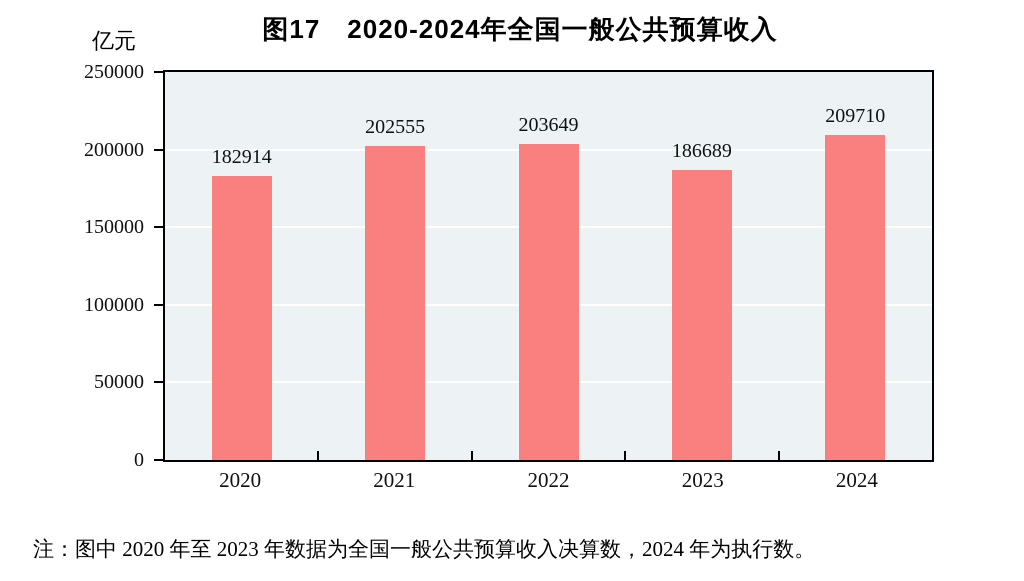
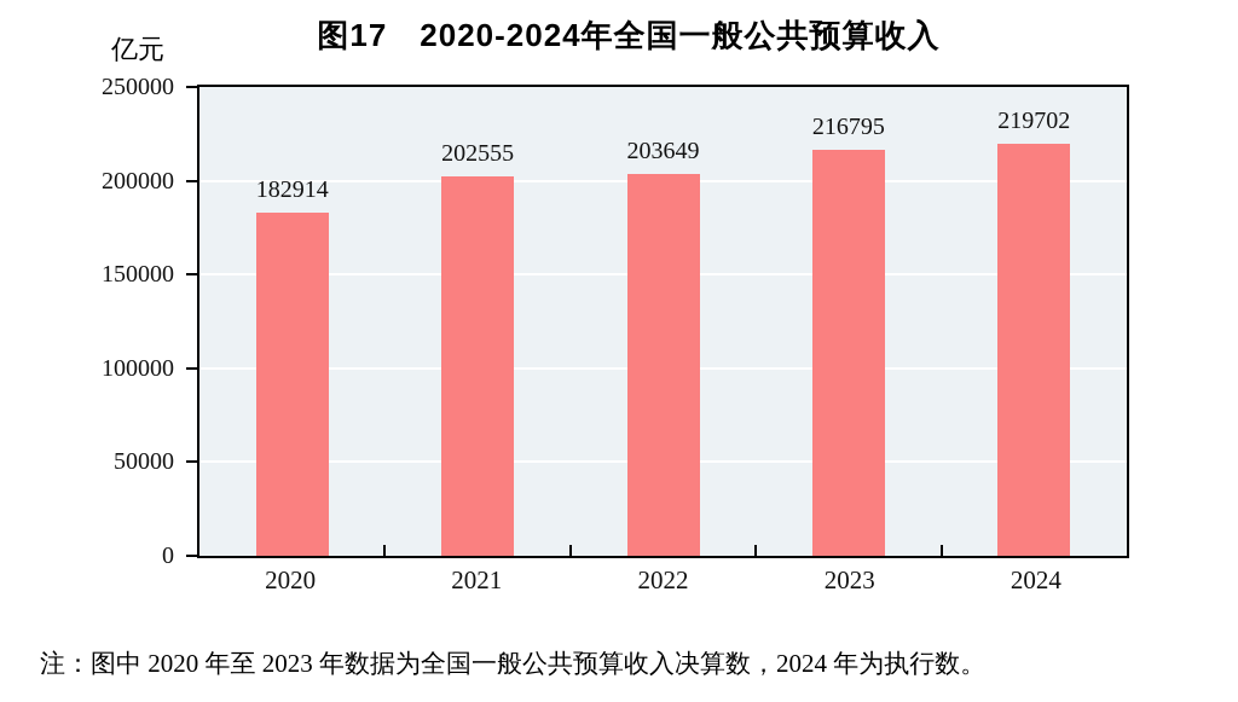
2023: 186689 -> 216795
2024: 209710 -> 219702
